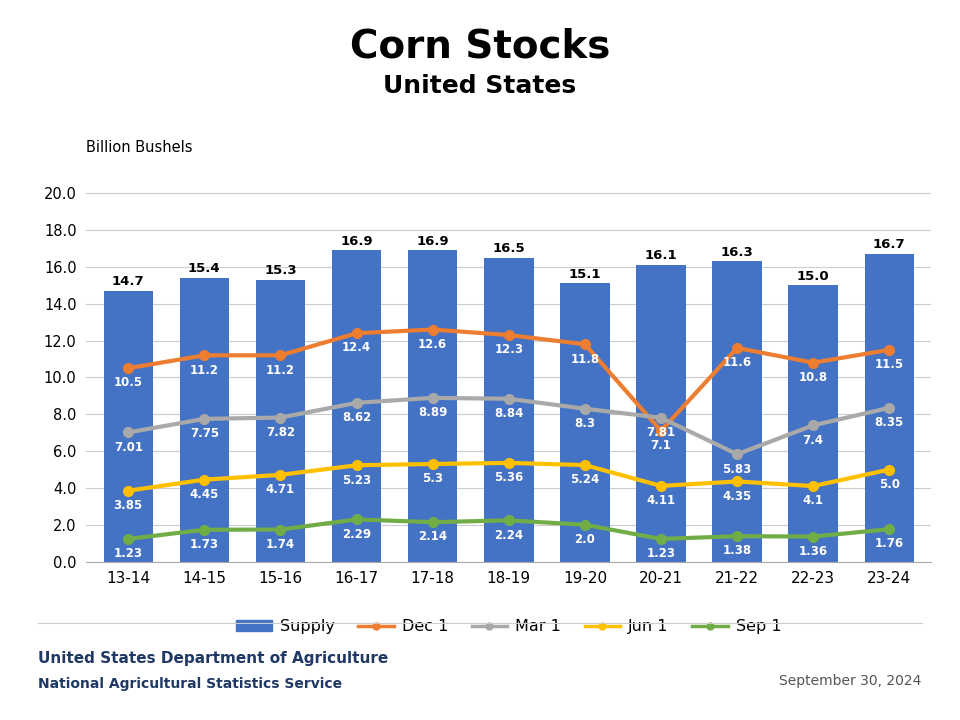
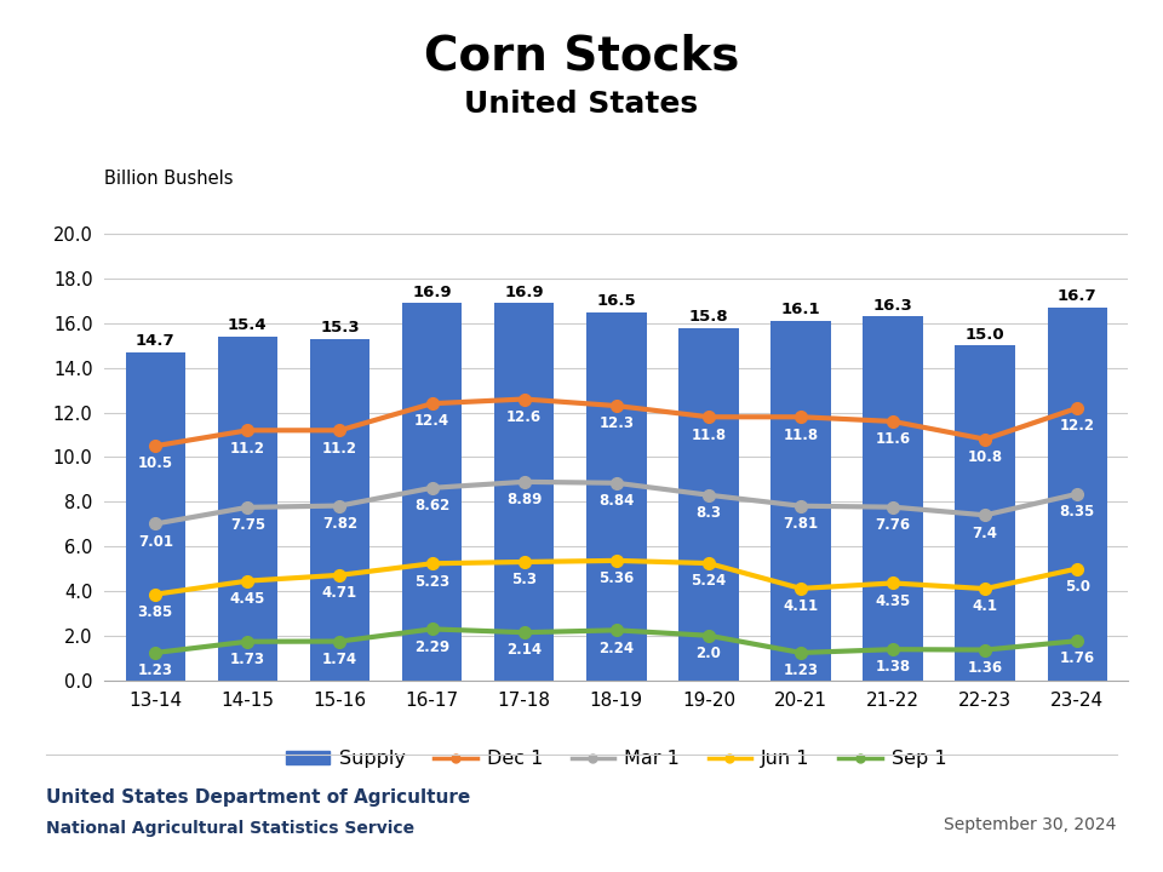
Supply/19-20: 15.1 -> 15.8
Dec 1/20-21: 7.1 -> 11.8
Mar 1/21-22: 5.83 -> 7.76
Dec 1/23-24: 11.5 -> 12.2
